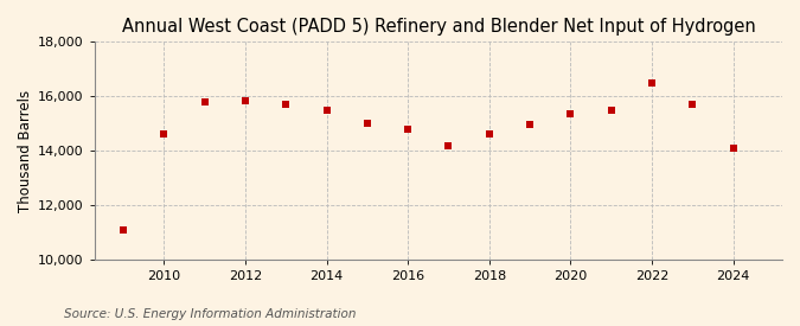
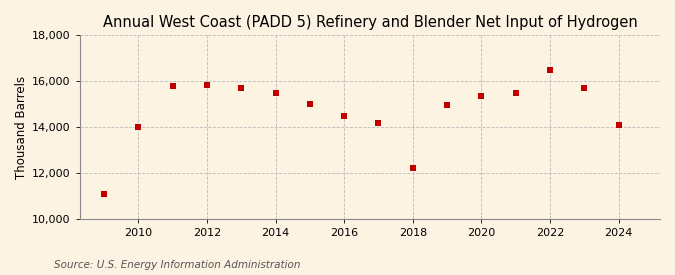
2010: 14,600 -> 14,000
2016: 14,800 -> 14,500
2018: 14,600 -> 12,200
